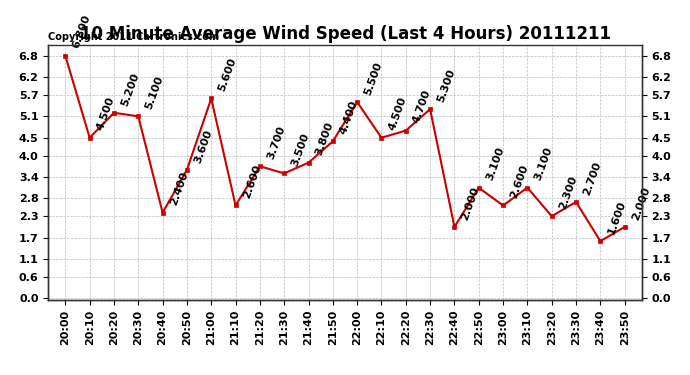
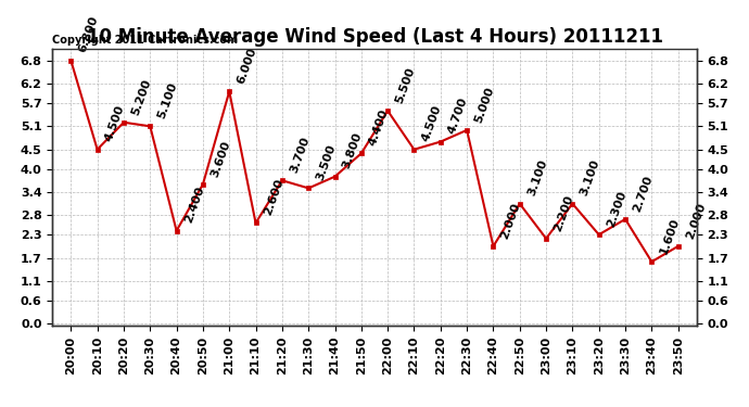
21:00: 5.600 -> 6.000
22:30: 5.300 -> 5.000
23:00: 2.600 -> 2.200
